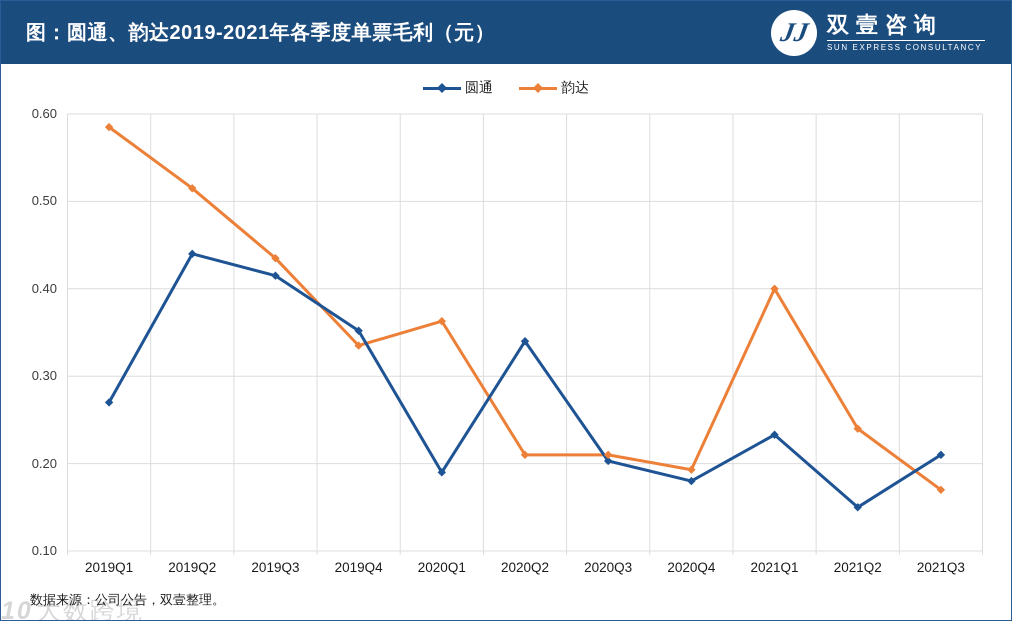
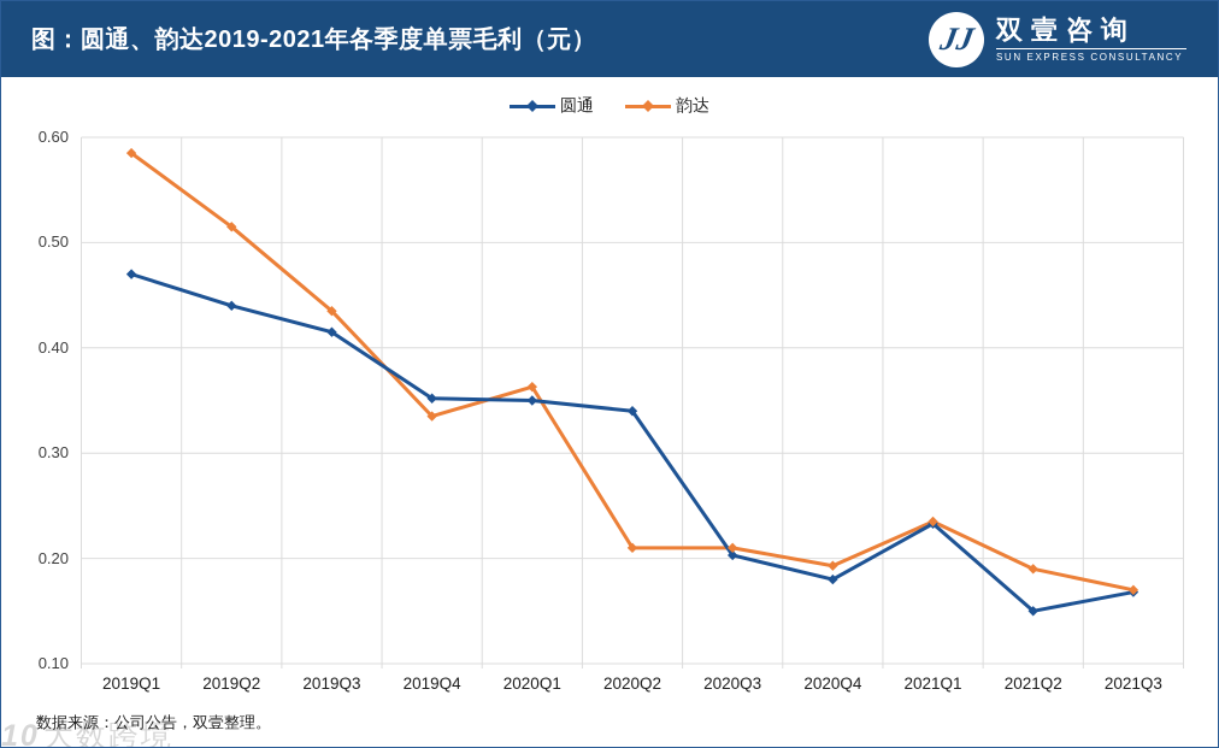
圆通/2019Q1: 0.27 -> 0.47
圆通/2020Q1: 0.19 -> 0.35
韵达/2021Q1: 0.40 -> 0.23
韵达/2021Q2: 0.24 -> 0.19
圆通/2021Q3: 0.21 -> 0.17
